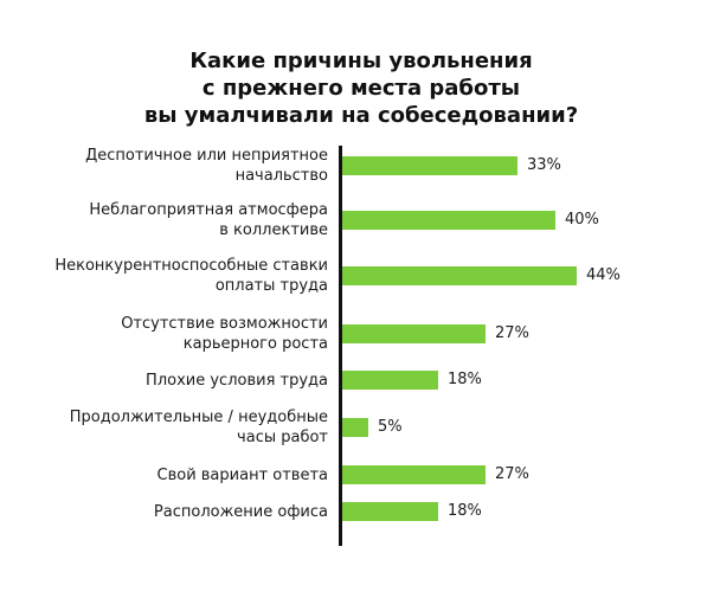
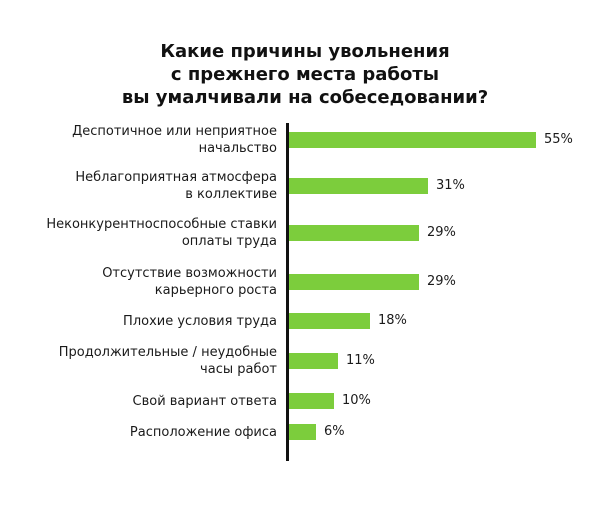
Деспотичное или неприятное начальство: 33% -> 55%
Неблагоприятная атмосфера в коллективе: 40% -> 31%
Неконкурентноспособные ставки оплаты труда: 44% -> 29%
Отсутствие возможности карьерного роста: 27% -> 29%
Продолжительные / неудобные часы работ: 5% -> 11%
Свой вариант ответа: 27% -> 10%
Расположение офиса: 18% -> 6%
